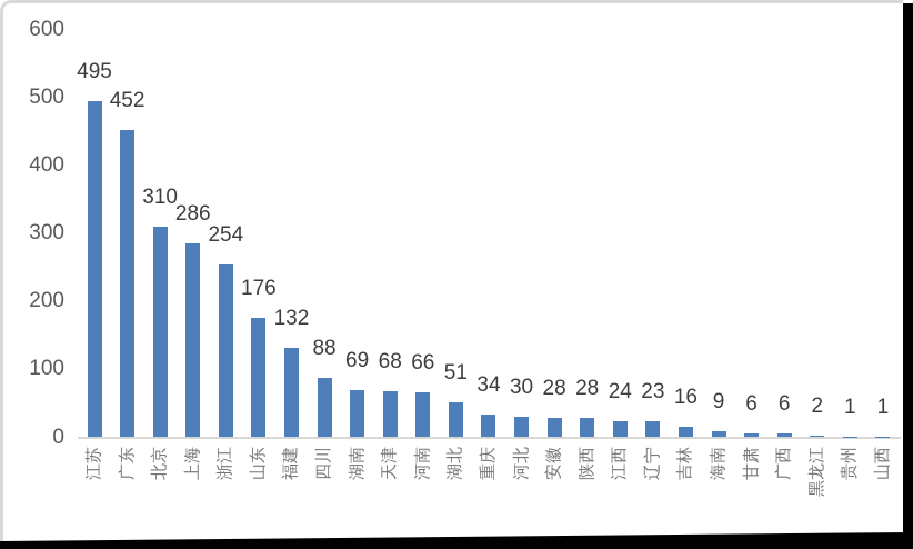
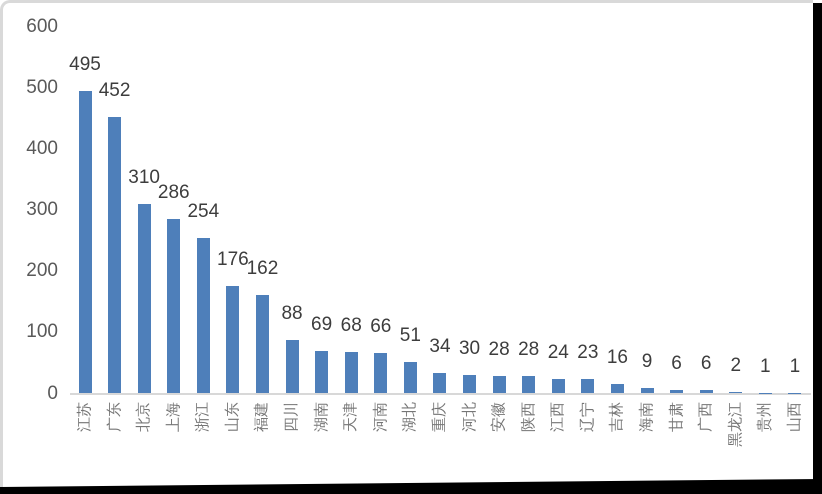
福建: 132 -> 162
